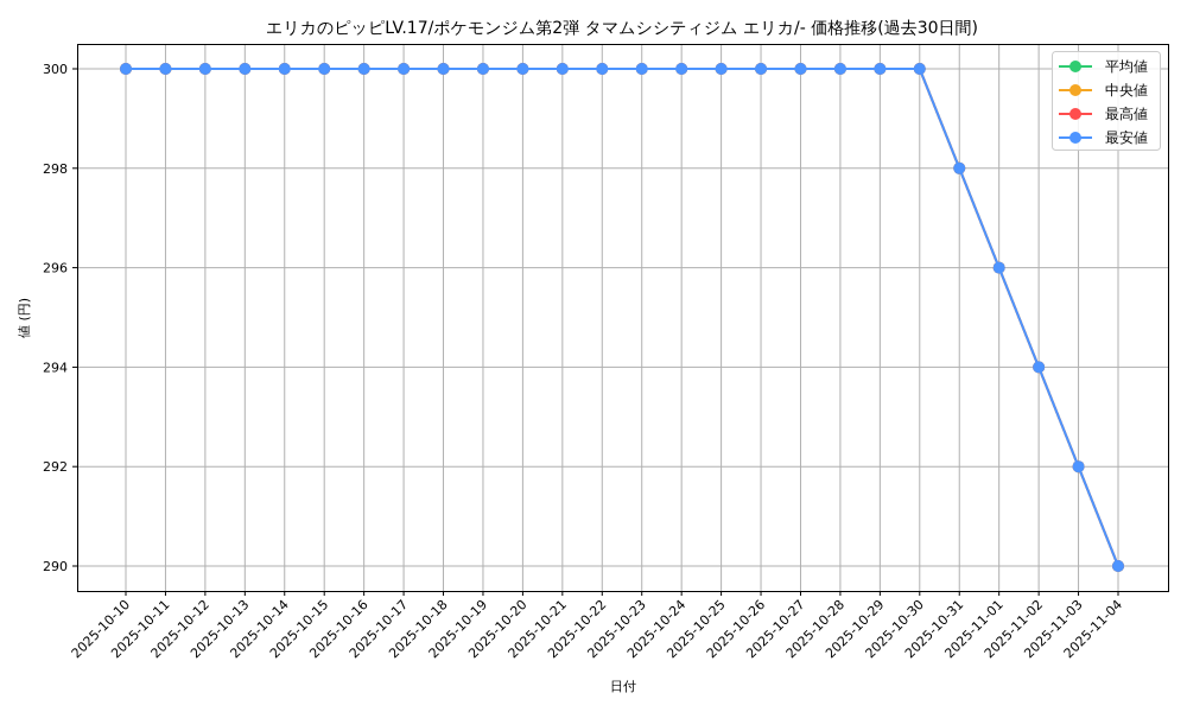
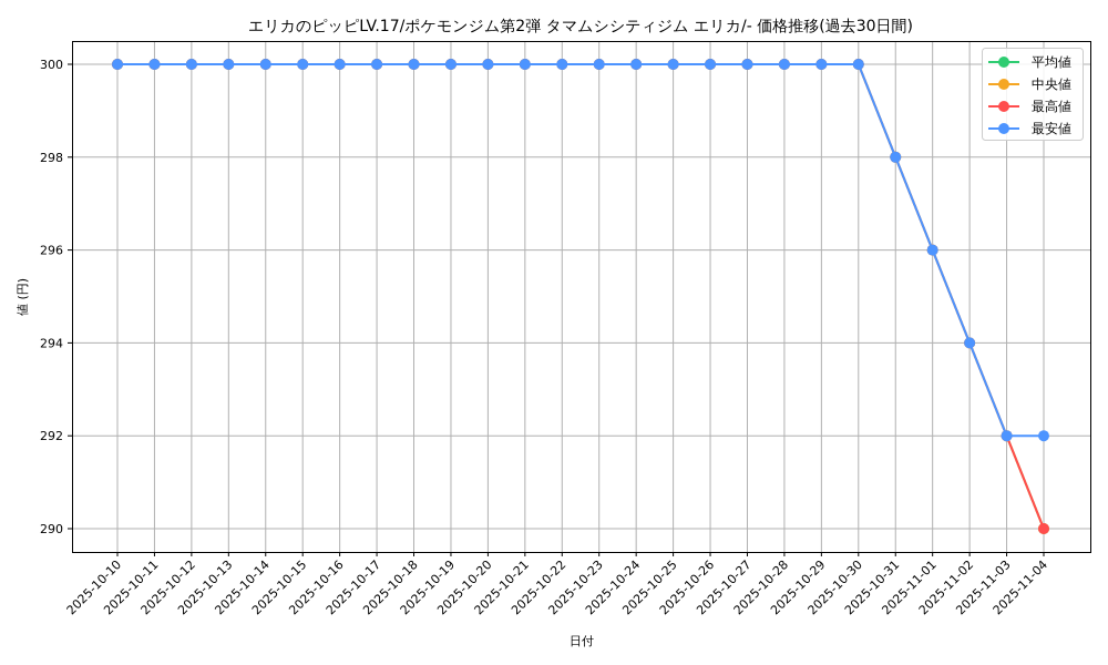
最安値/2025-11-04: 290 -> 292
